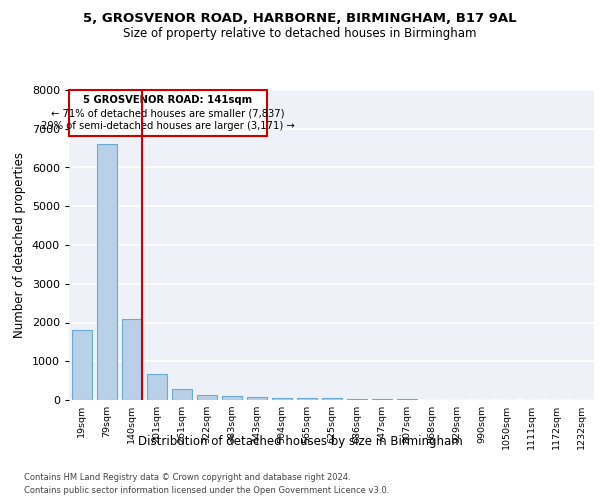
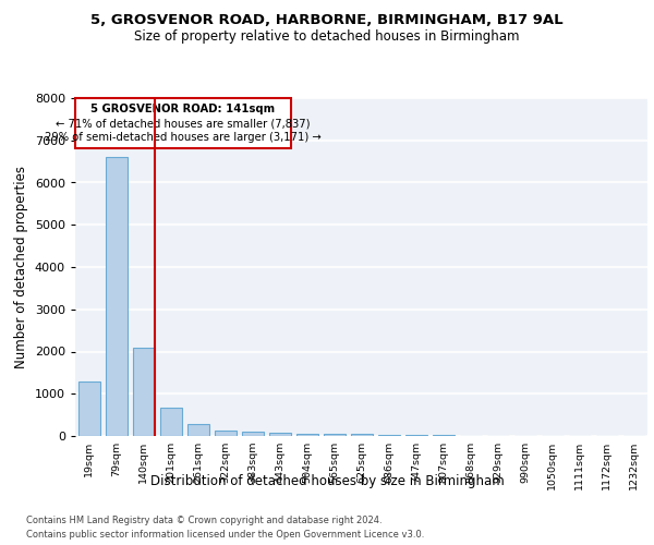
19sqm: 1800 -> 1300
